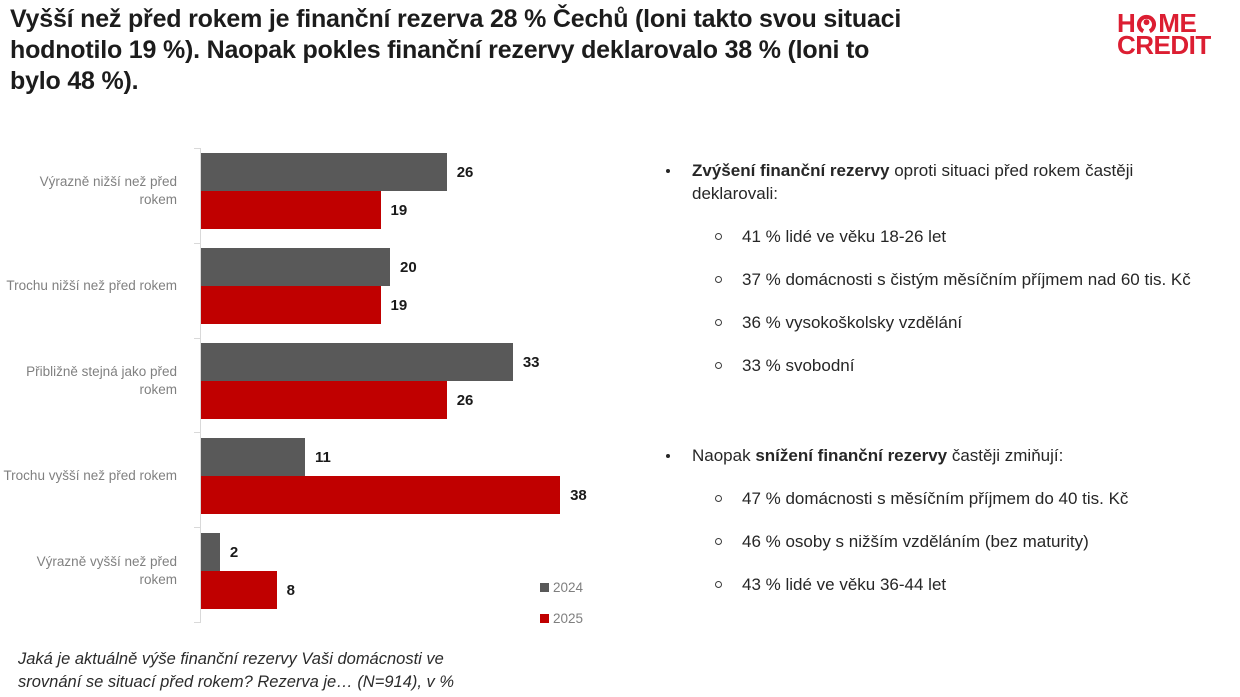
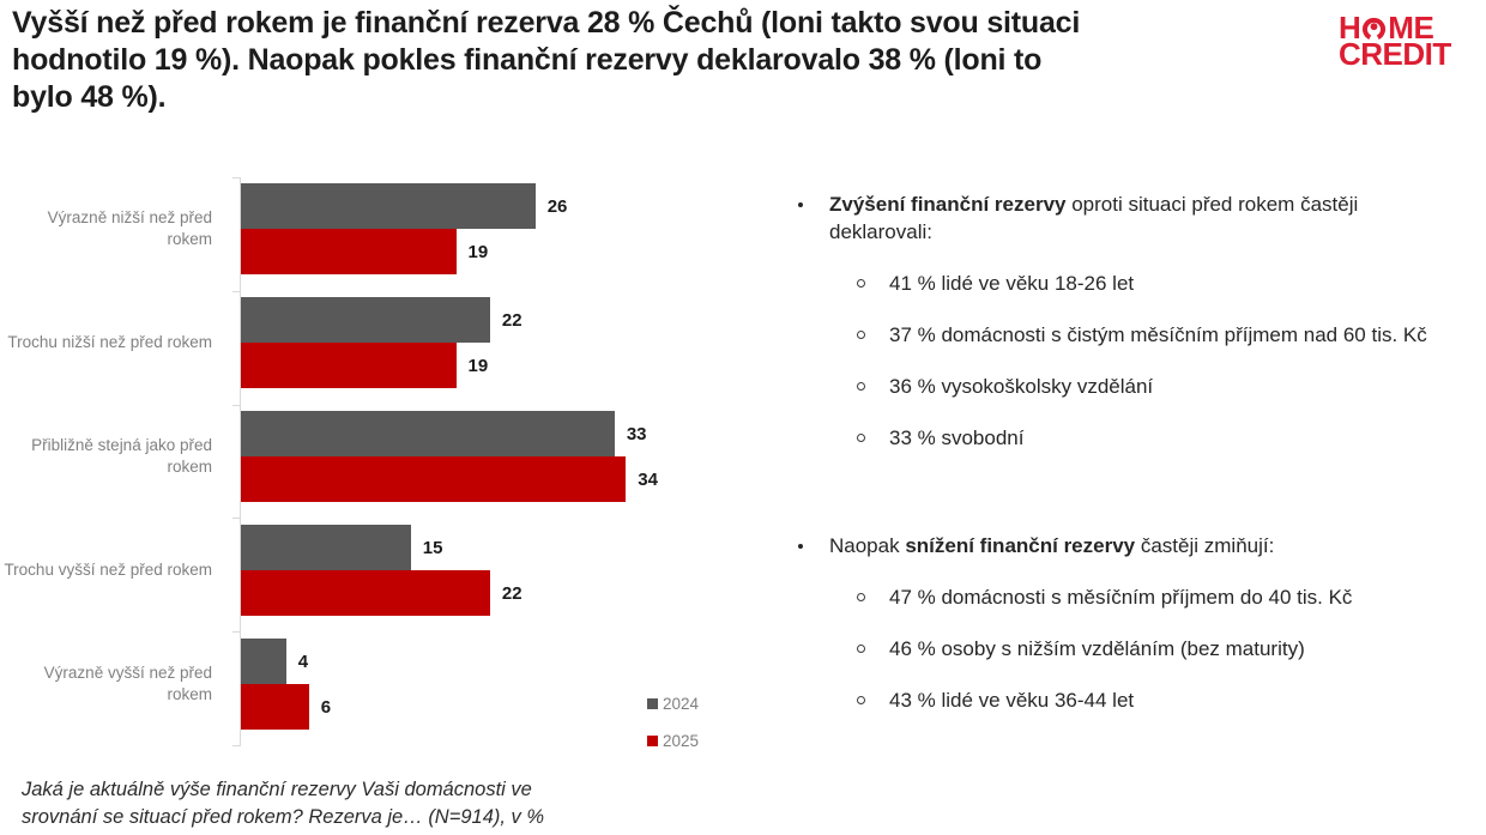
2024/Trochu nižší než před rokem: 20 -> 22
2025/Přibližně stejná jako před rokem: 26 -> 34
2024/Trochu vyšší než před rokem: 11 -> 15
2025/Trochu vyšší než před rokem: 38 -> 22
2024/Výrazně vyšší než před rokem: 2 -> 4
2025/Výrazně vyšší než před rokem: 8 -> 6
